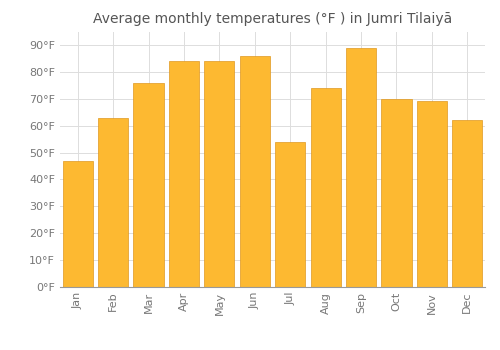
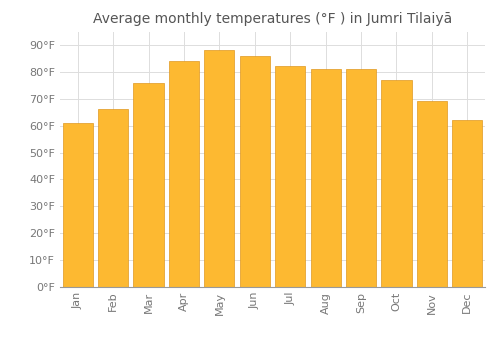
Jan: 47°F -> 61°F
Feb: 63°F -> 66°F
May: 84°F -> 88°F
Jul: 54°F -> 82°F
Aug: 74°F -> 81°F
Sep: 89°F -> 81°F
Oct: 70°F -> 77°F
